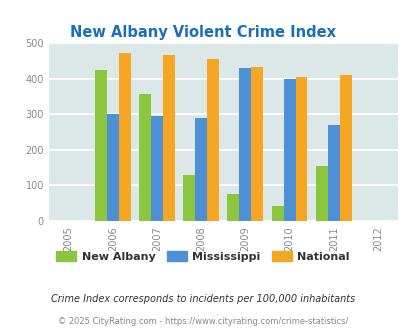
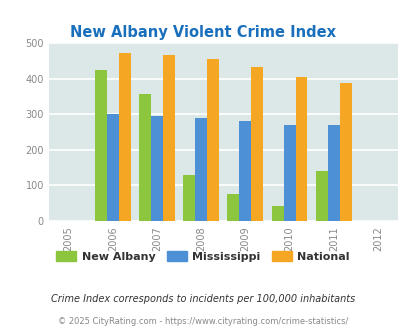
Mississippi/2009: 430 -> 282
Mississippi/2010: 400 -> 270
New Albany/2011: 155 -> 140
National/2011: 410 -> 387
